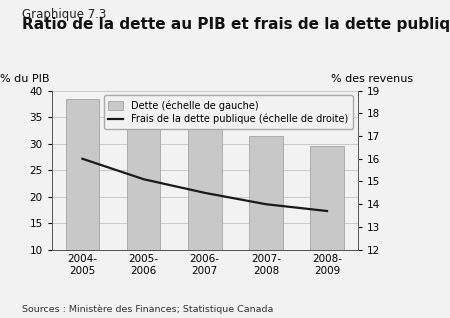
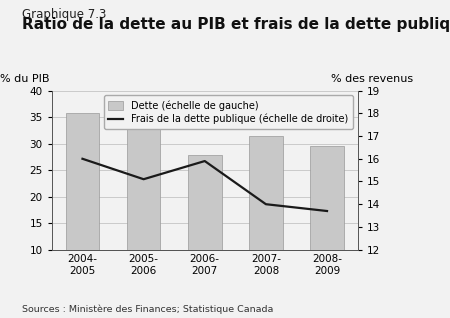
Dette (échelle de gauche)/2004- 2005: 38.5 -> 35.8
Dette (échelle de gauche)/2006- 2007: 33.1 -> 27.8
Frais de la dette publique (échelle de droite)/2006- 2007: 14.5 -> 15.9
